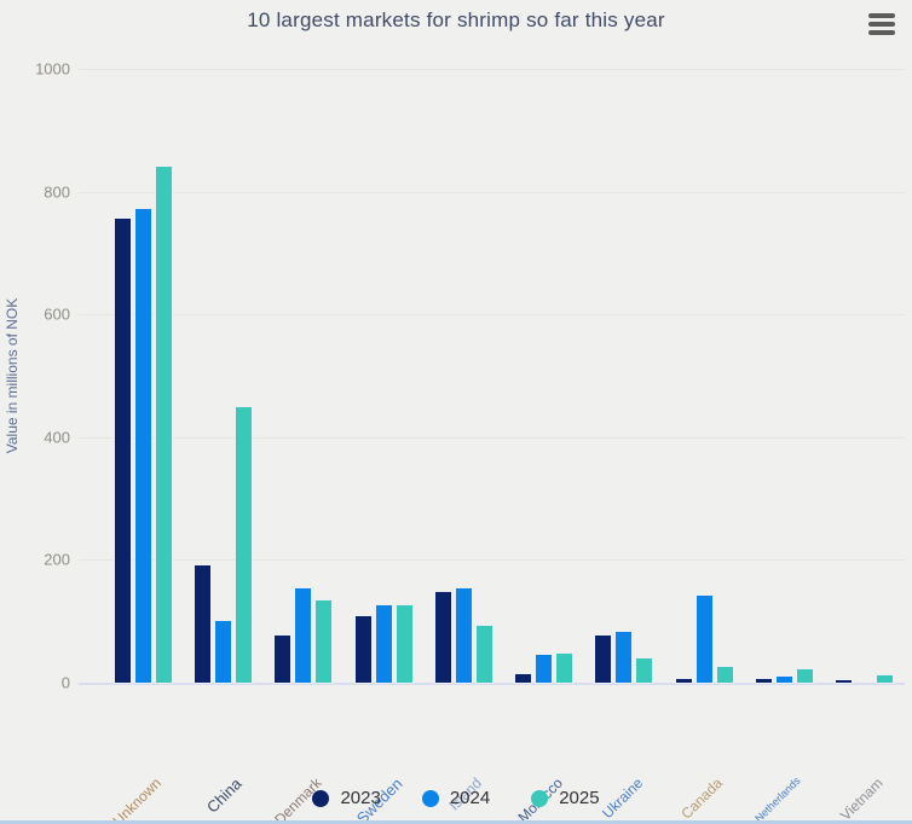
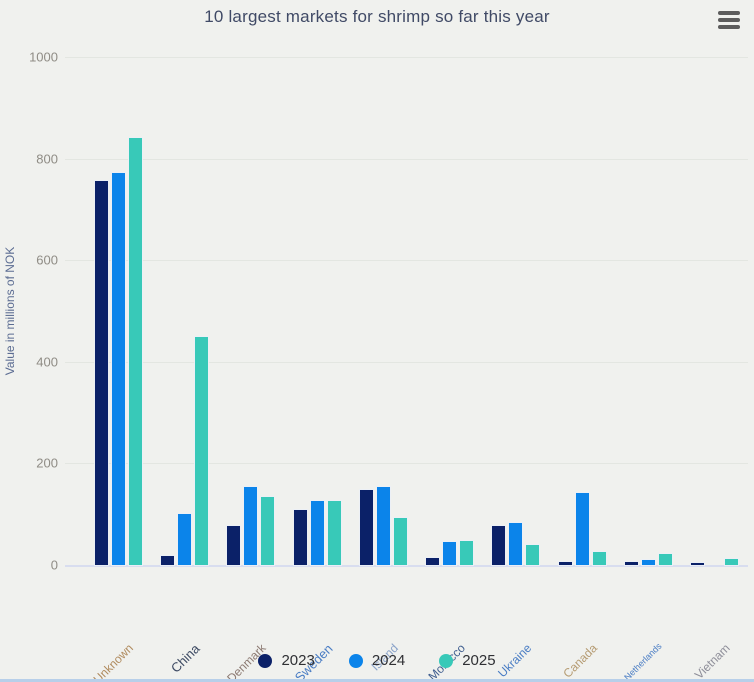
2023/China: 190 -> 20
